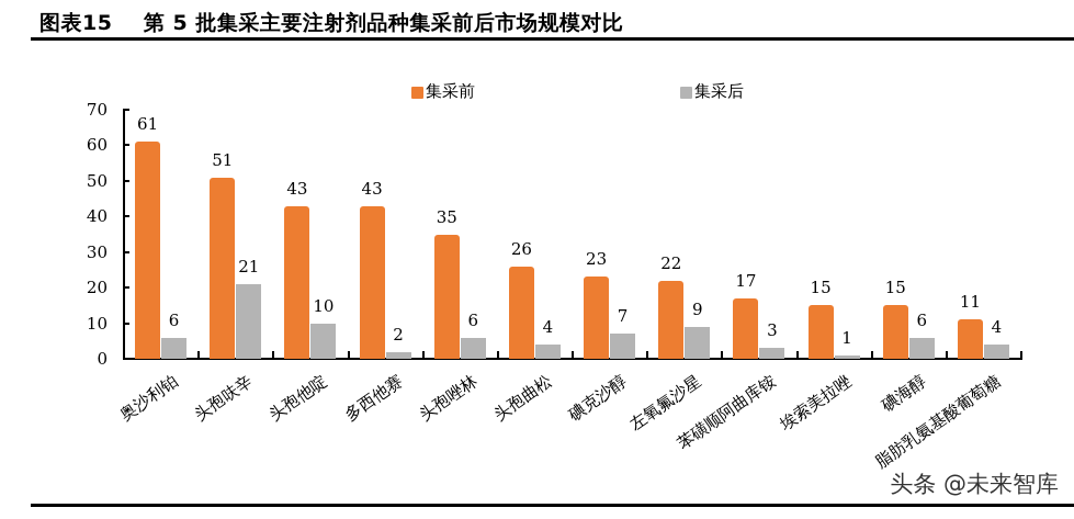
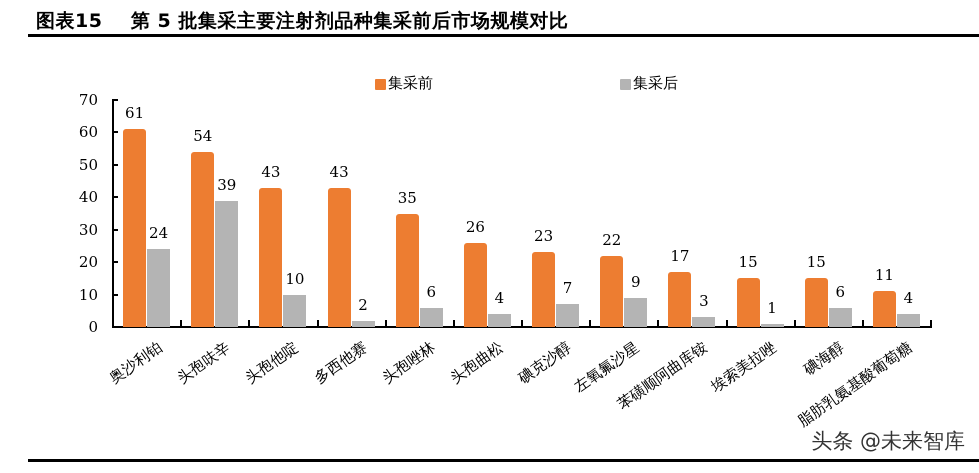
集采后/奥沙利铂: 6 -> 24
集采前/头孢呋辛: 51 -> 54
集采后/头孢呋辛: 21 -> 39
